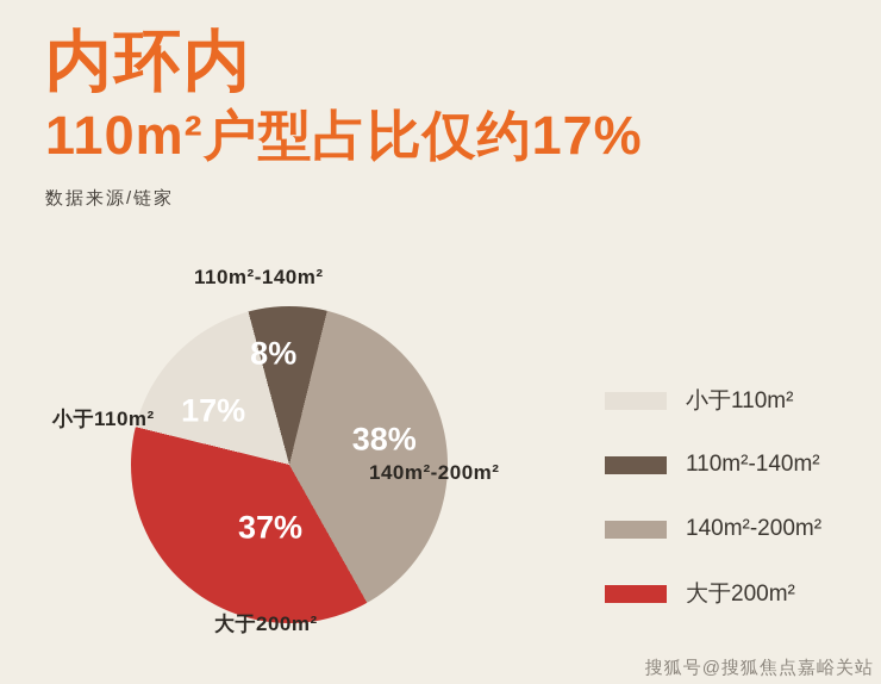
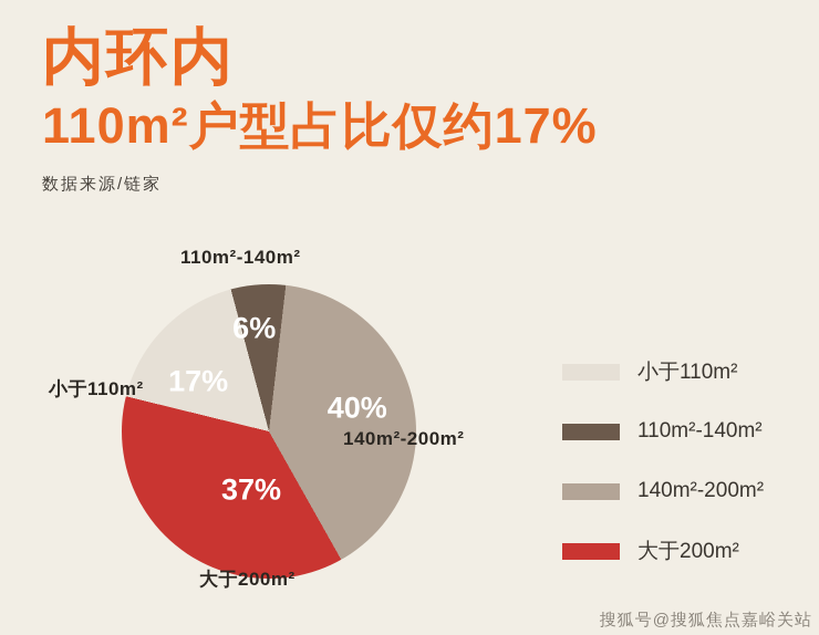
110m²-140m²: 8% -> 6%
140m²-200m²: 38% -> 40%
